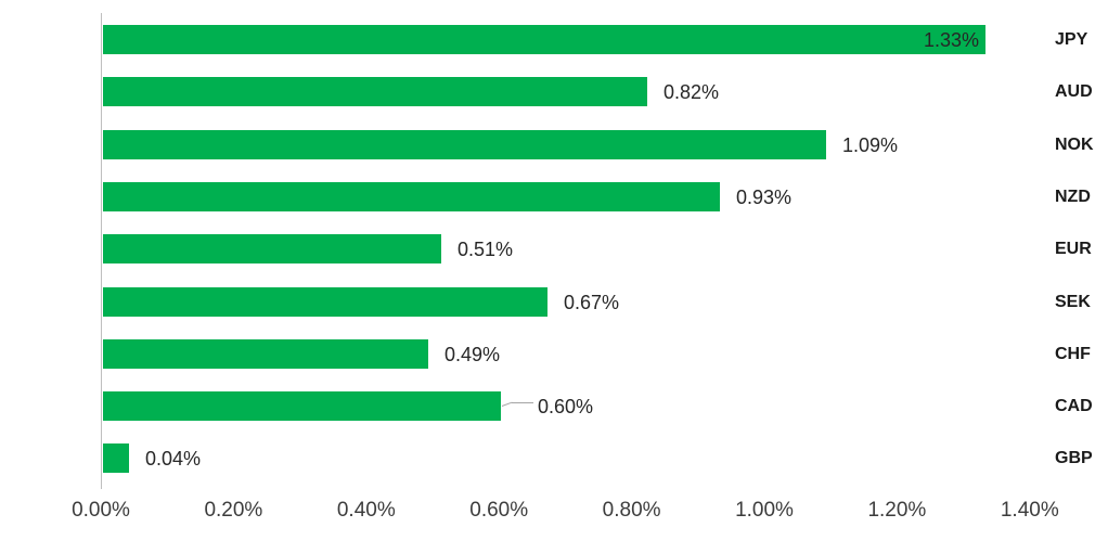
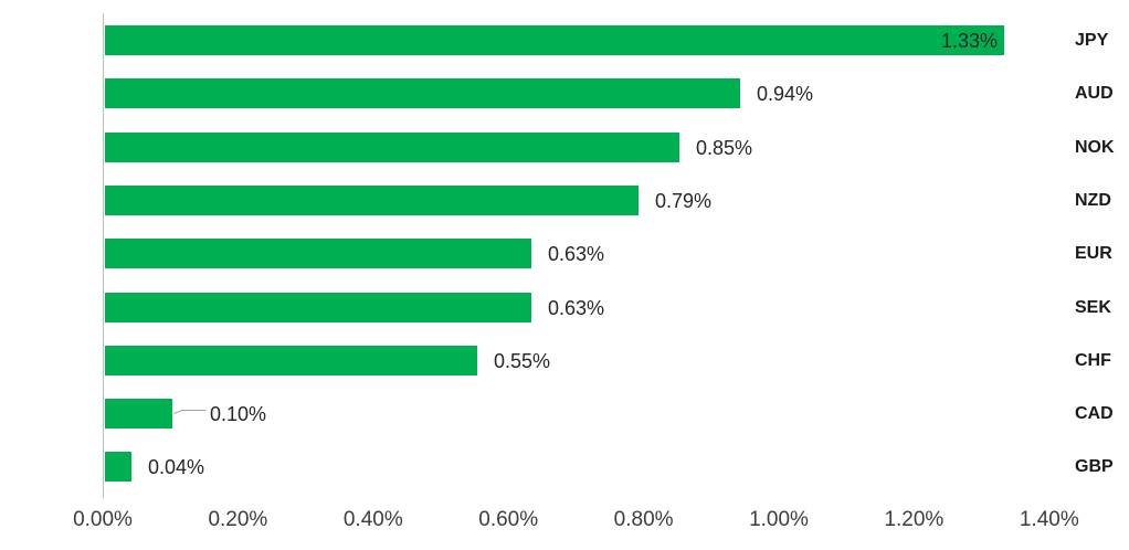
AUD: 0.82% -> 0.94%
NOK: 1.09% -> 0.85%
NZD: 0.93% -> 0.79%
EUR: 0.51% -> 0.63%
SEK: 0.67% -> 0.63%
CHF: 0.49% -> 0.55%
CAD: 0.60% -> 0.10%
